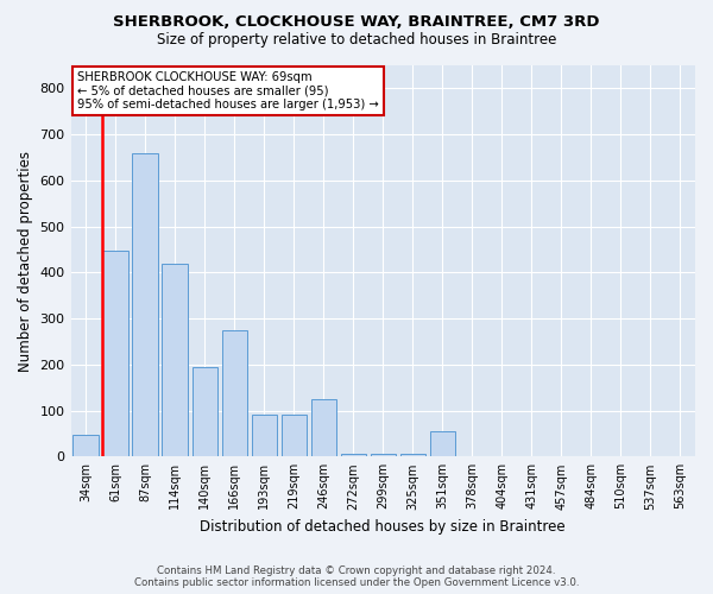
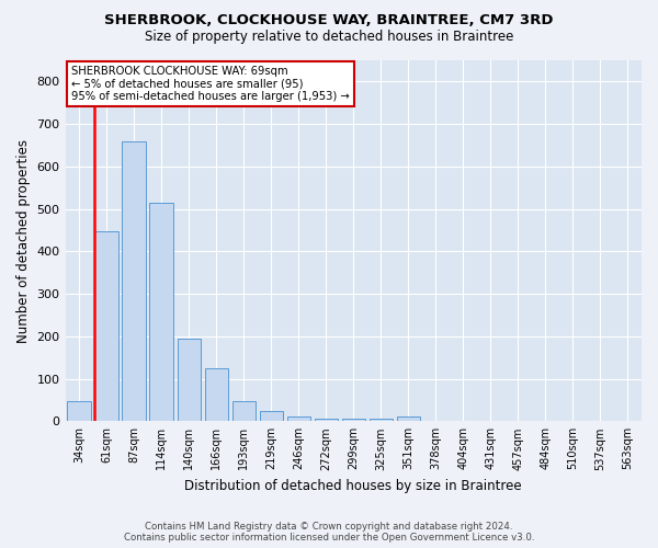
114sqm: 420 -> 515
166sqm: 275 -> 125
193sqm: 90 -> 47
219sqm: 90 -> 25
246sqm: 125 -> 10
351sqm: 55 -> 10
